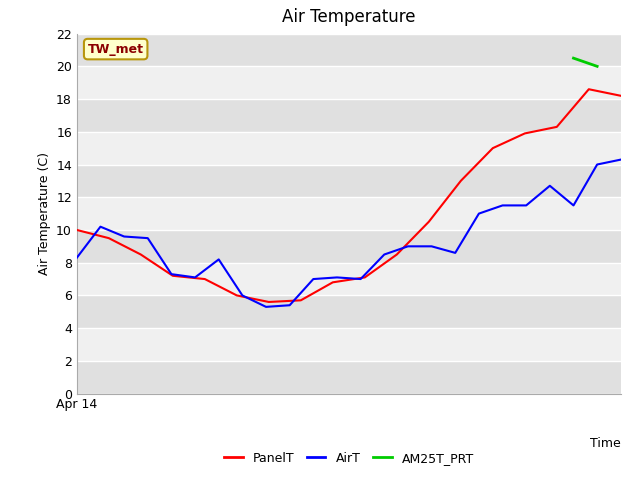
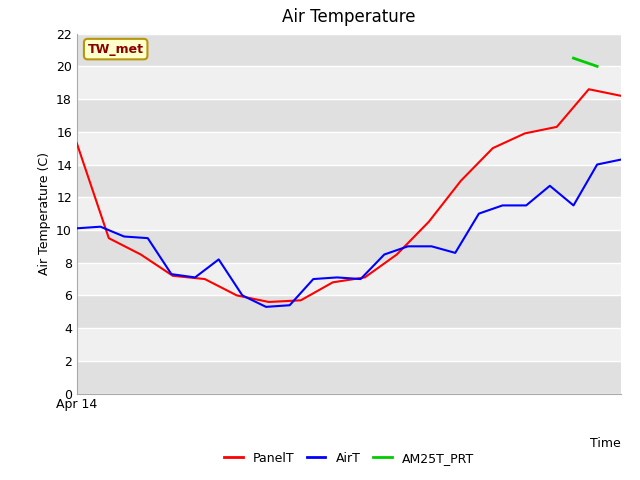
PanelT/Apr 14: 10.0 -> 15.3
AirT/Apr 14: 8.3 -> 10.1
